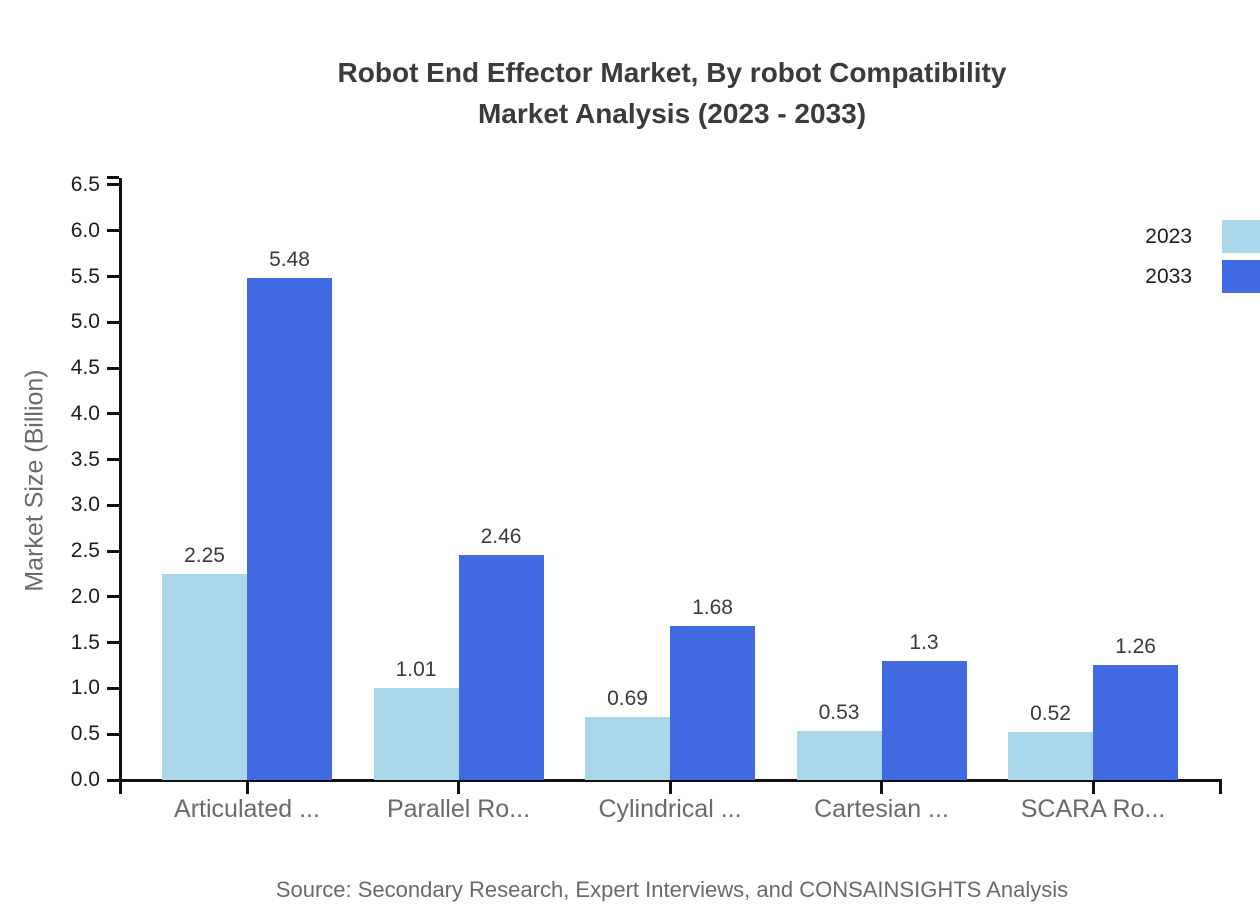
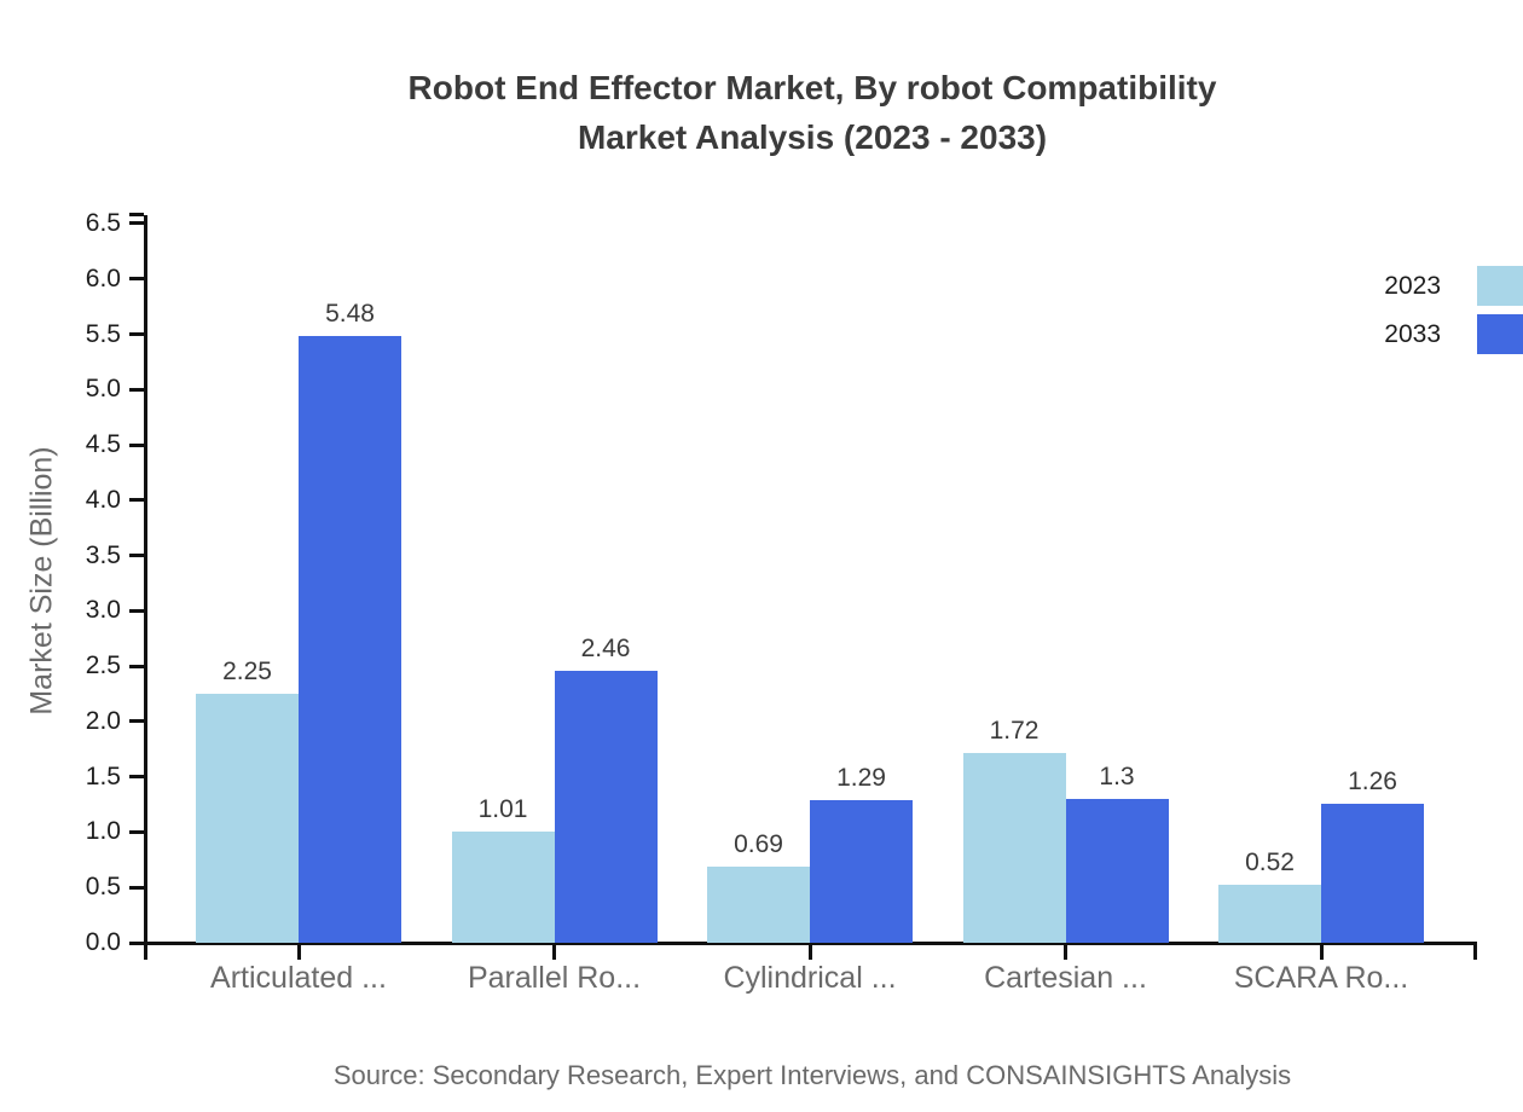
2033/Cylindrical ...: 1.68 -> 1.29
2023/Cartesian ...: 0.53 -> 1.72
